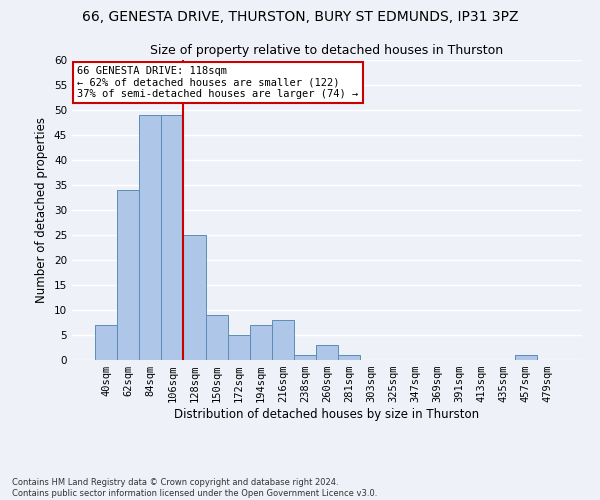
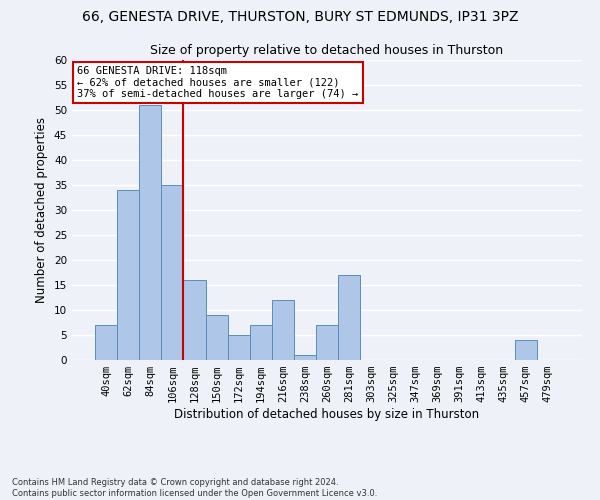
84sqm: 49 -> 51
106sqm: 49 -> 35
128sqm: 25 -> 16
216sqm: 8 -> 12
260sqm: 3 -> 7
281sqm: 1 -> 17
457sqm: 1 -> 4
